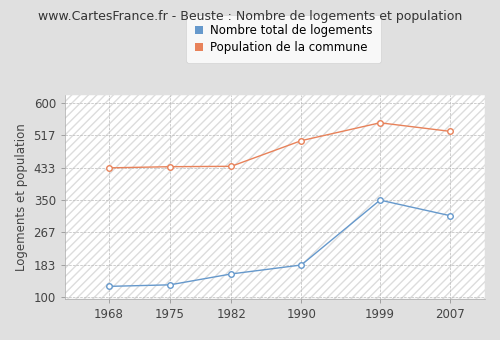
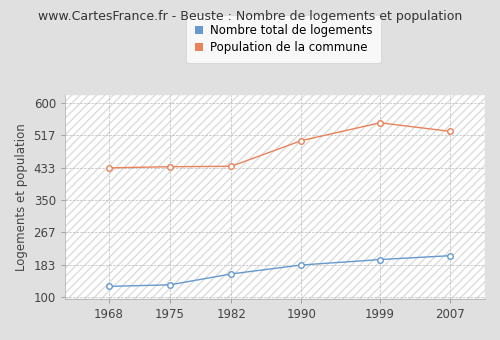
Nombre total de logements/1999: 350 -> 197
Nombre total de logements/2007: 310 -> 207
